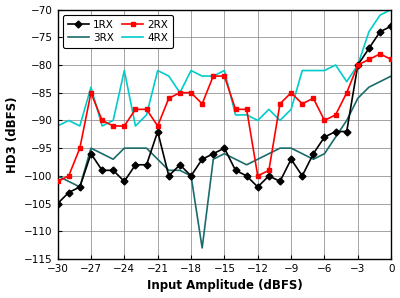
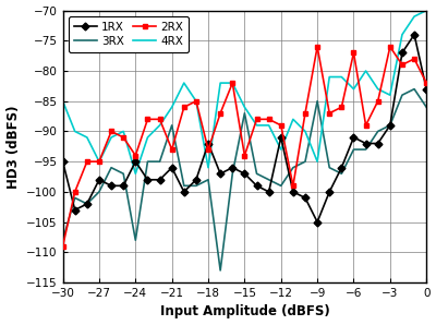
1RX/−30: -105 -> -95
2RX/−30: -101 -> -109
3RX/−30: -100 -> -108
4RX/−30: -91 -> -85
1RX/−27: -96 -> -98
2RX/−27: -85 -> -95
3RX/−27: -95 -> -100
4RX/−27: -84 -> -95
1RX/−24: -101 -> -95
2RX/−24: -91 -> -94
3RX/−24: -95 -> -108
4RX/−24: -81 -> -97
1RX/−21: -92 -> -96
2RX/−21: -91 -> -93
3RX/−21: -97 -> -89
4RX/−21: -81 -> -86
1RX/−18: -100 -> -92
2RX/−18: -85 -> -93
3RX/−18: -100 -> -98
4RX/−18: -81 -> -96
1RX/−15: -95 -> -97
2RX/−15: -82 -> -94
3RX/−15: -96 -> -87
4RX/−15: -81 -> -86
1RX/−12: -102 -> -91
2RX/−12: -100 -> -89
3RX/−12: -97 -> -99
4RX/−12: -90 -> -93
1RX/−9: -97 -> -105
2RX/−9: -85 -> -76
3RX/−9: -95 -> -85
4RX/−9: -88 -> -95
1RX/−6: -93 -> -91
2RX/−6: -90 -> -77
3RX/−6: -96 -> -93
4RX/−6: -81 -> -83
1RX/−3: -80 -> -89
2RX/−3: -80 -> -76
3RX/−3: -86 -> -89
4RX/−3: -80 -> -84
1RX/0: -73 -> -83
2RX/0: -79 -> -82
3RX/0: -82 -> -86
